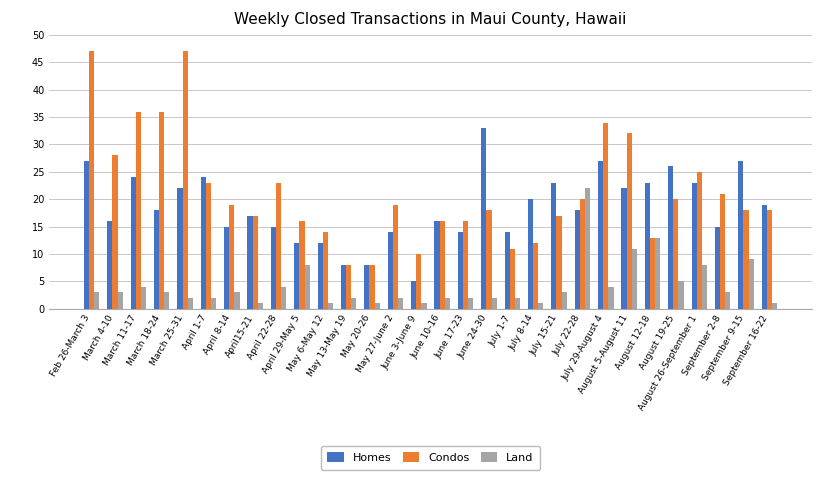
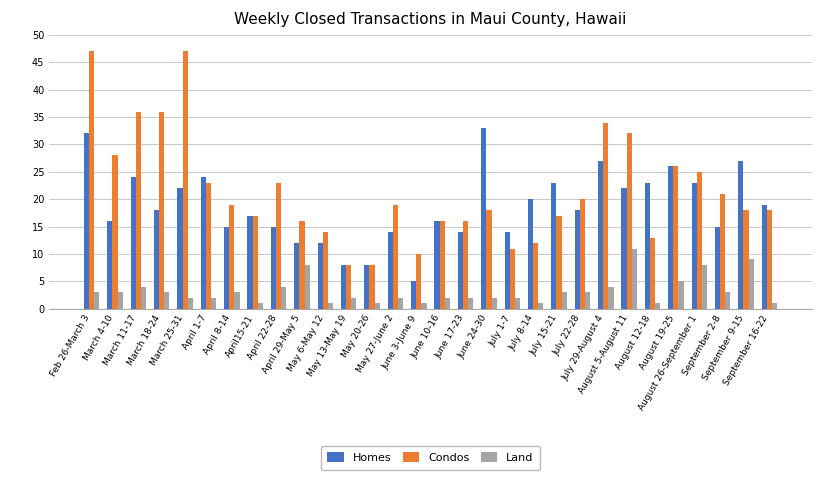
Homes/Feb 26-March 3: 27 -> 32
Land/July 22-28: 22 -> 3
Land/August 12-18: 13 -> 1
Condos/August 19-25: 20 -> 26
